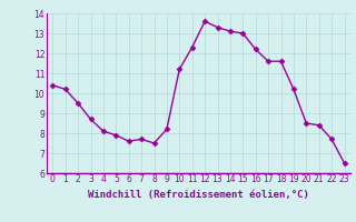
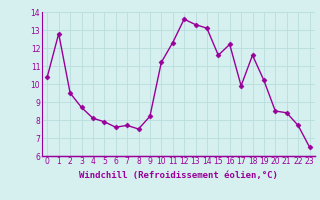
1: 10.2 -> 12.8
15: 13.0 -> 11.6
17: 11.6 -> 9.9
